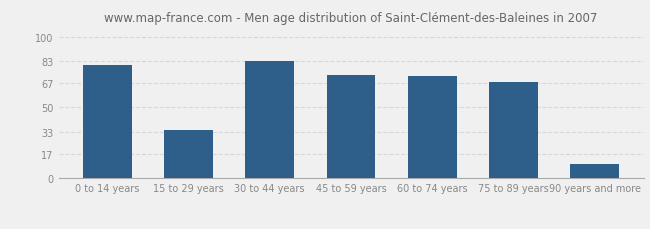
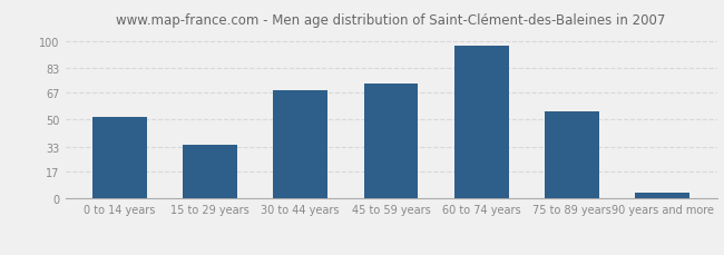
0 to 14 years: 80 -> 52
30 to 44 years: 83 -> 69
60 to 74 years: 72 -> 97
75 to 89 years: 68 -> 55
90 years and more: 10 -> 4
